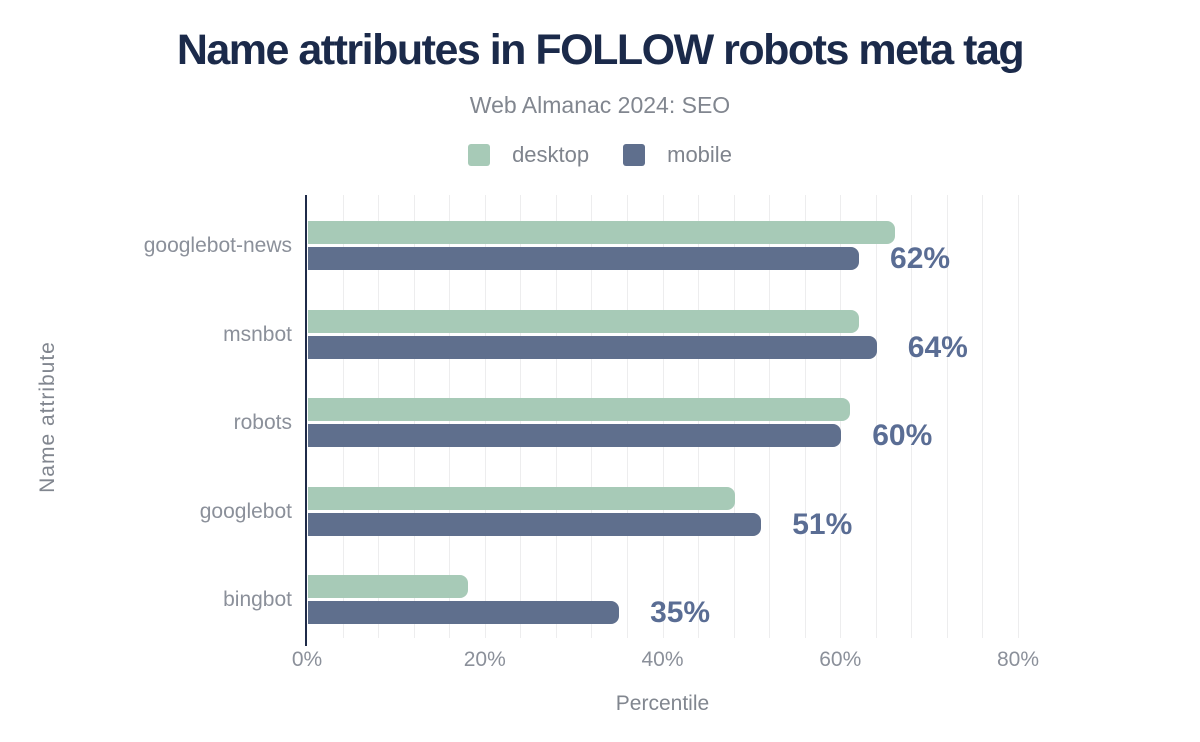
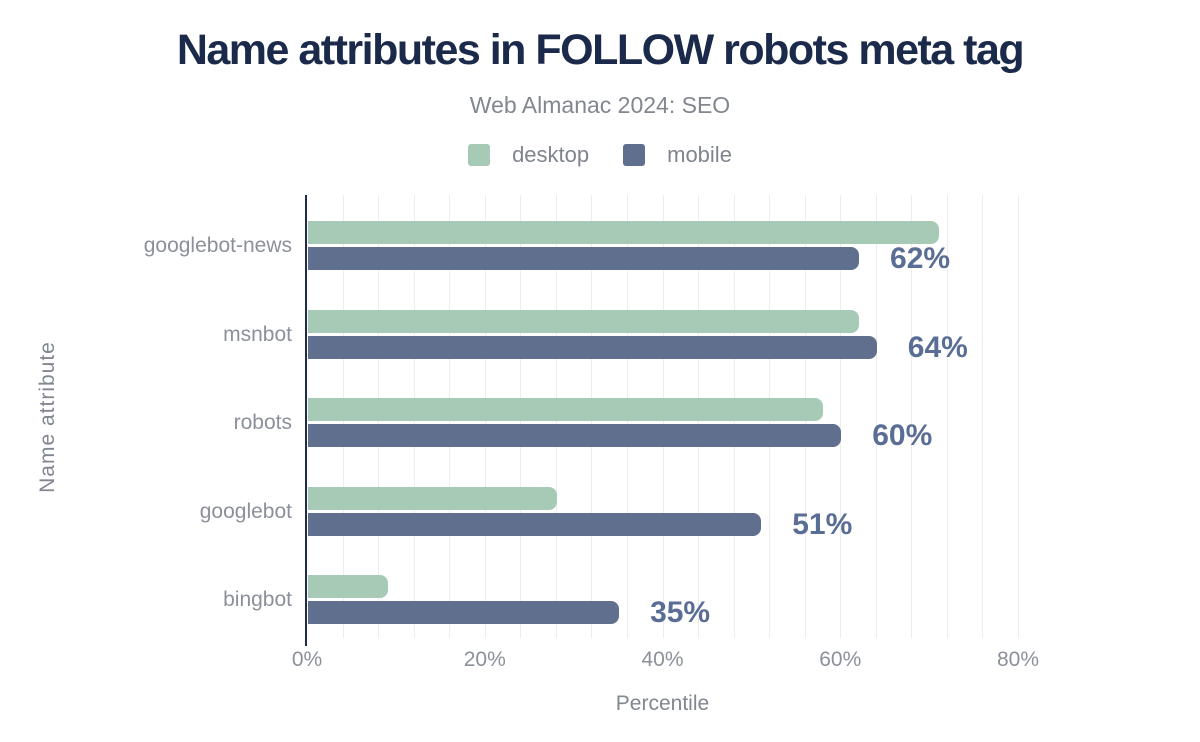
desktop/googlebot-news: 66% -> 71%
desktop/robots: 61% -> 58%
desktop/googlebot: 48% -> 28%
desktop/bingbot: 18% -> 9%
